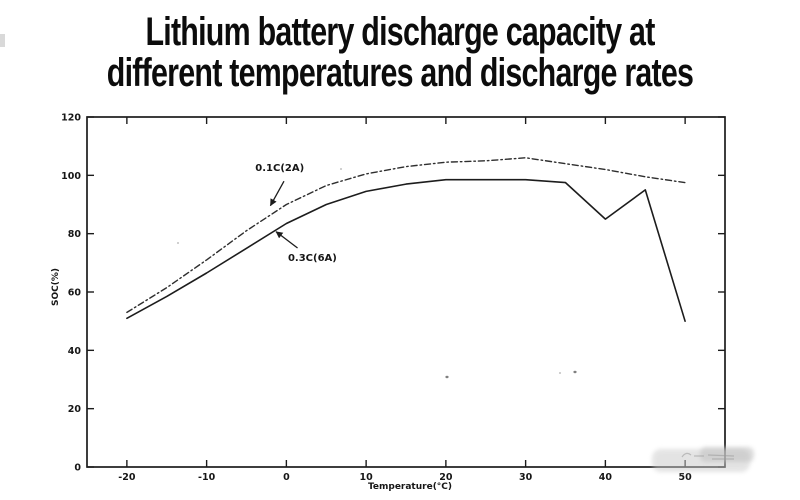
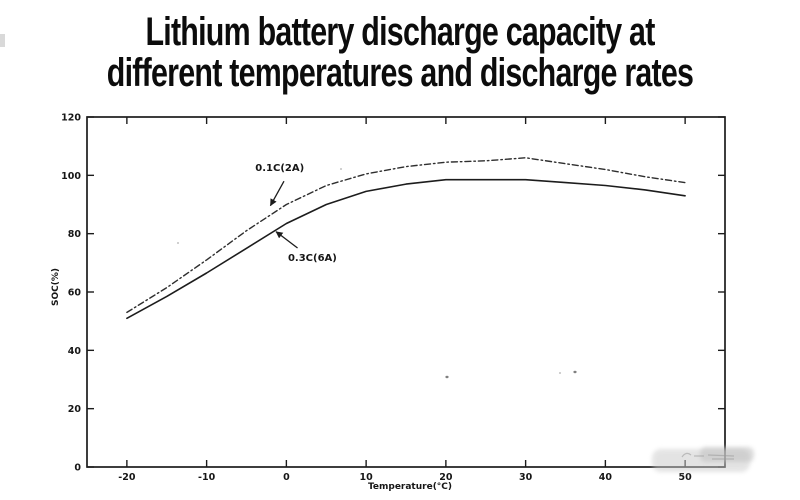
0.3C(6A)/40: 85 -> 96
0.3C(6A)/50: 50 -> 93
